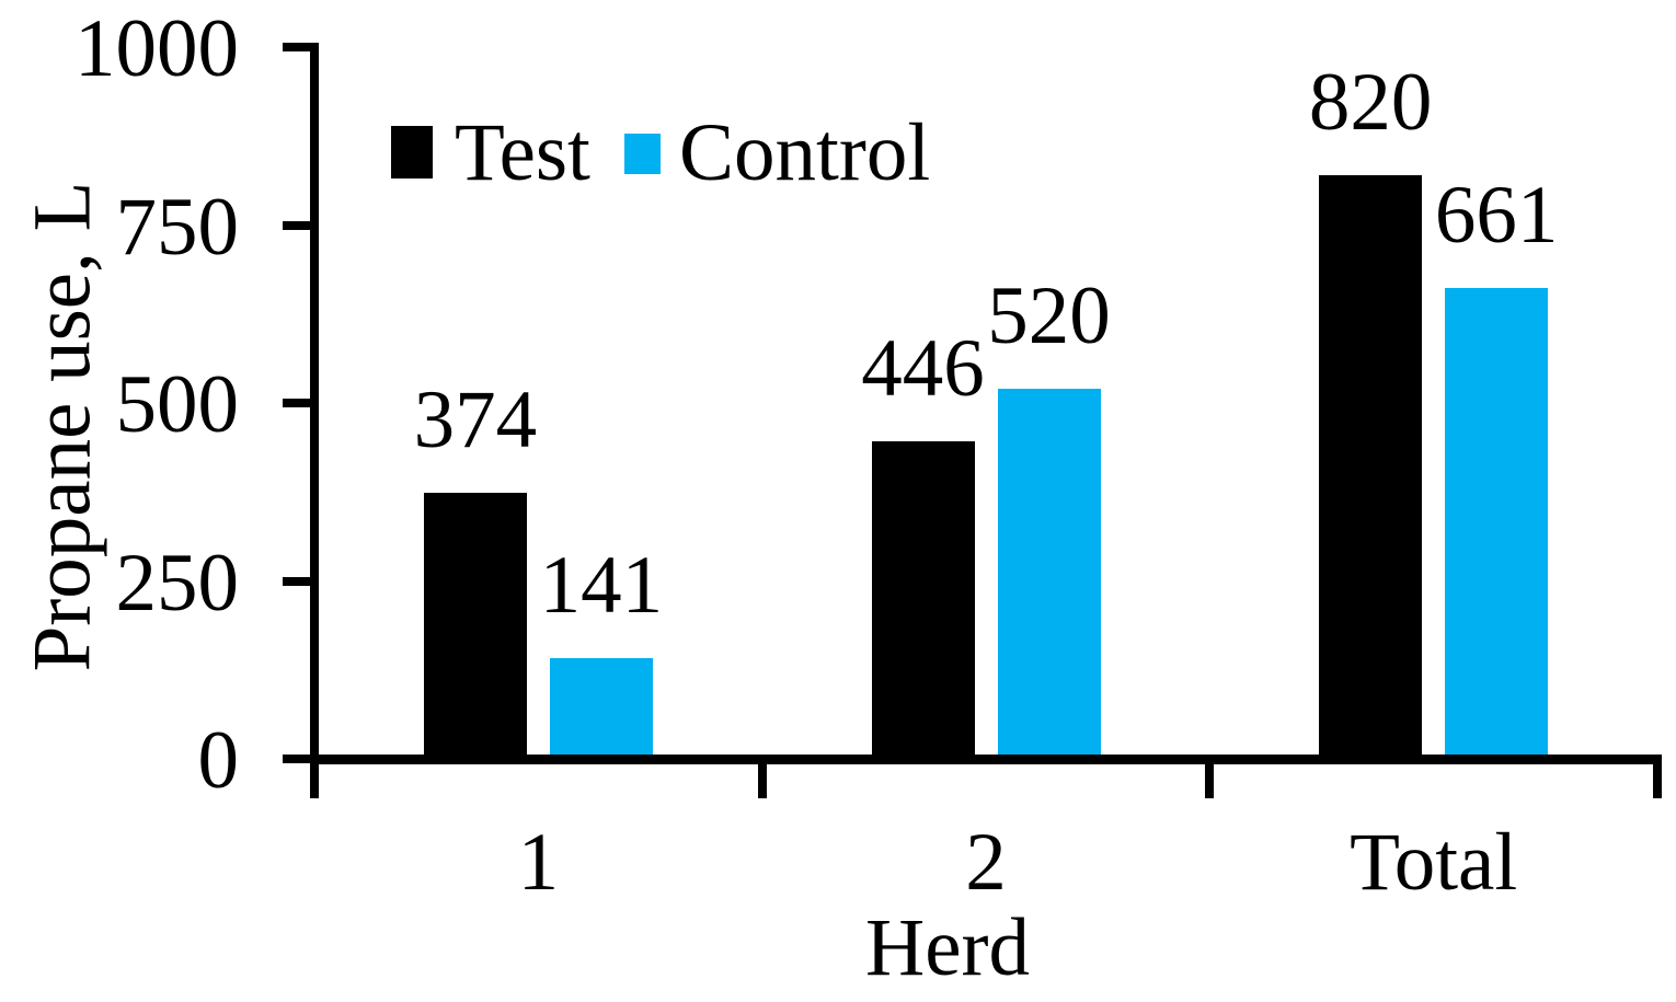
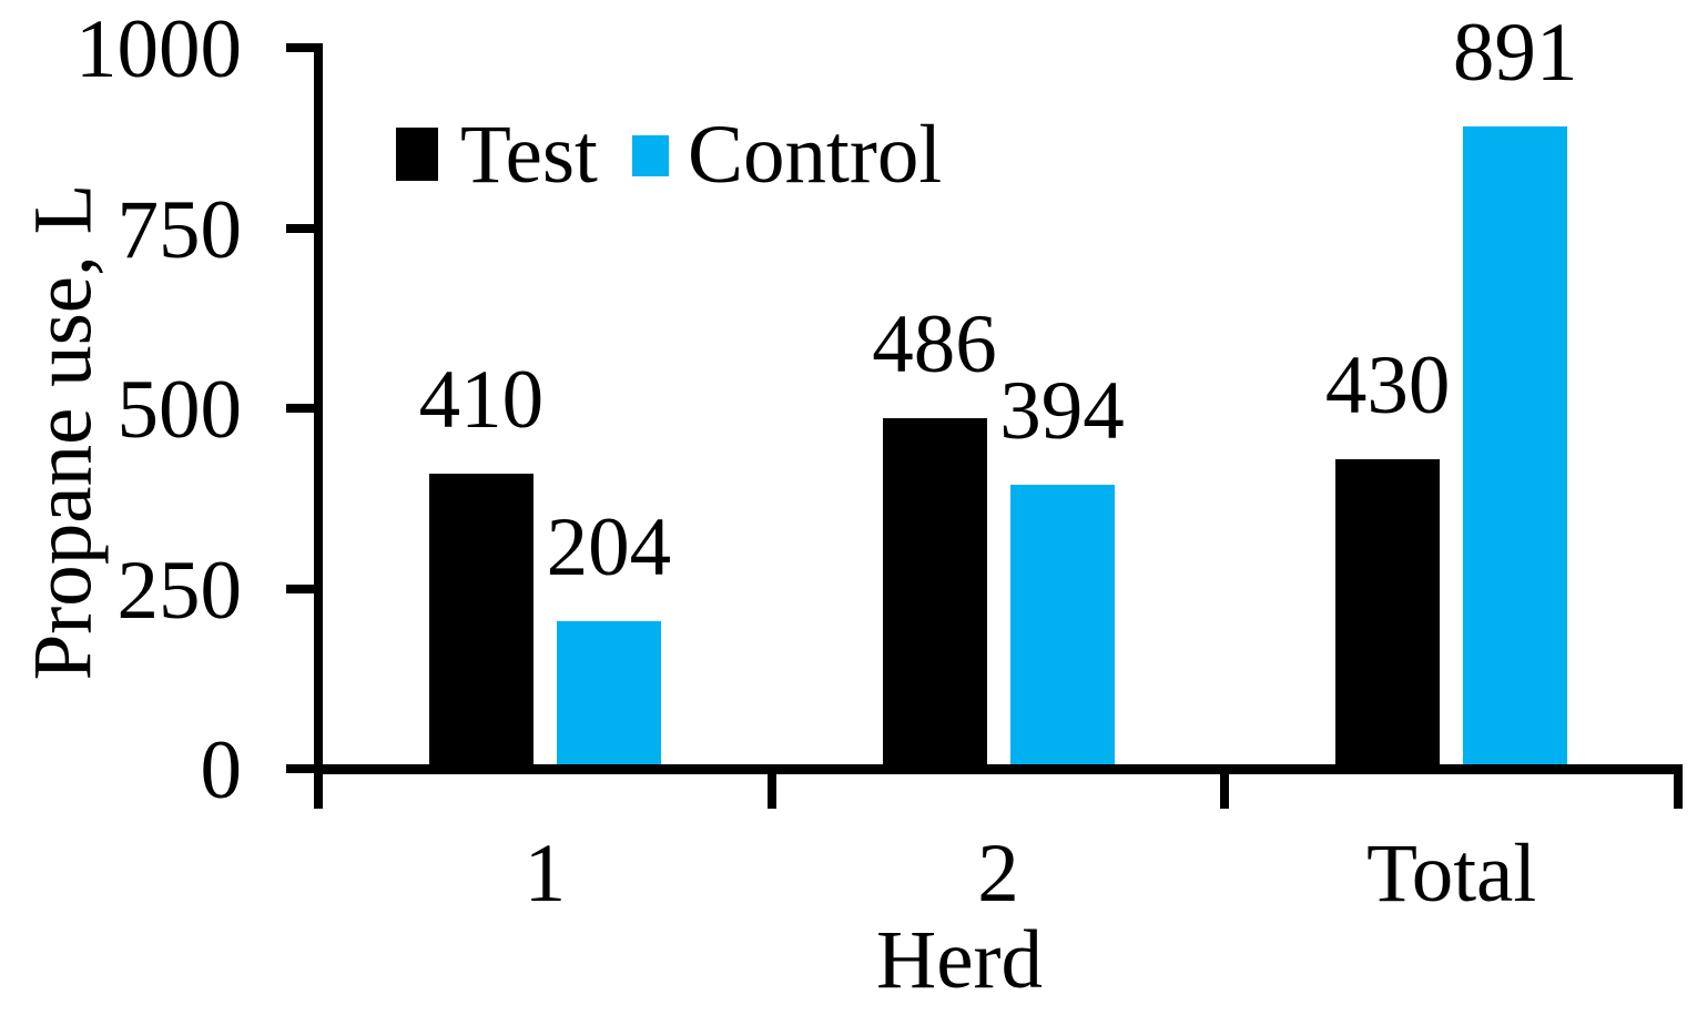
Test/1: 374 -> 410
Control/1: 141 -> 204
Test/2: 446 -> 486
Control/2: 520 -> 394
Test/Total: 820 -> 430
Control/Total: 661 -> 891
